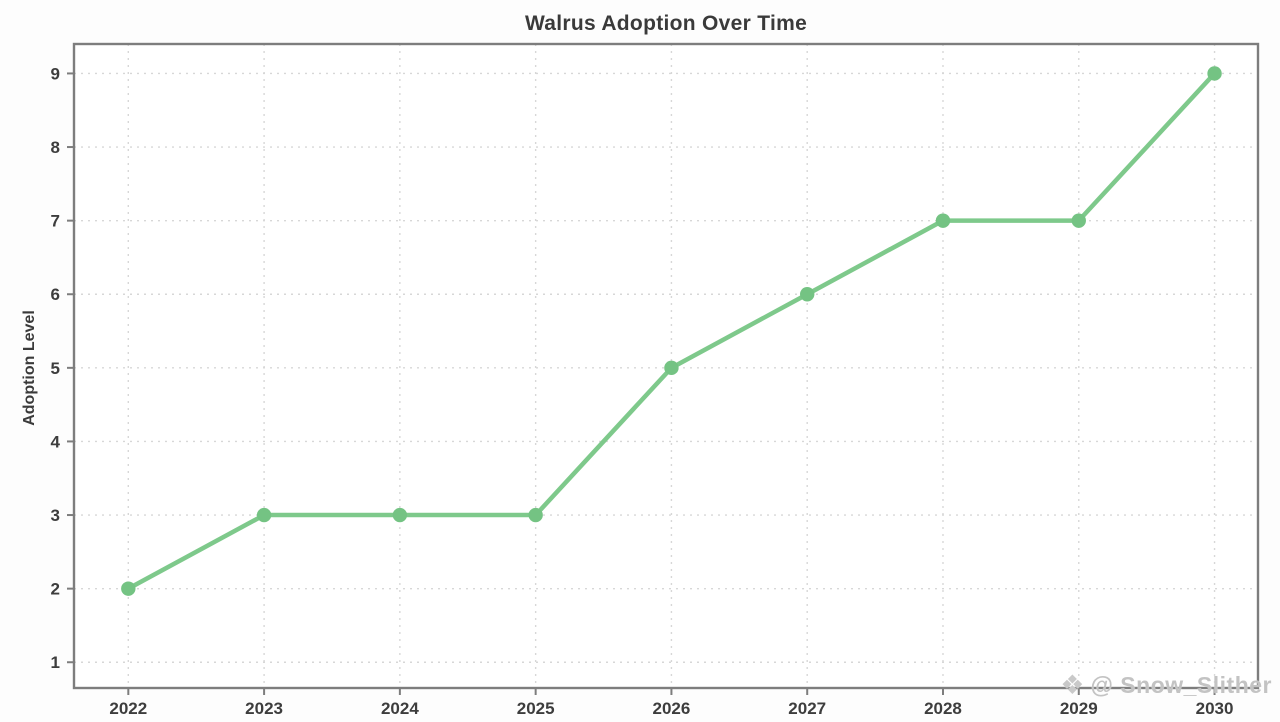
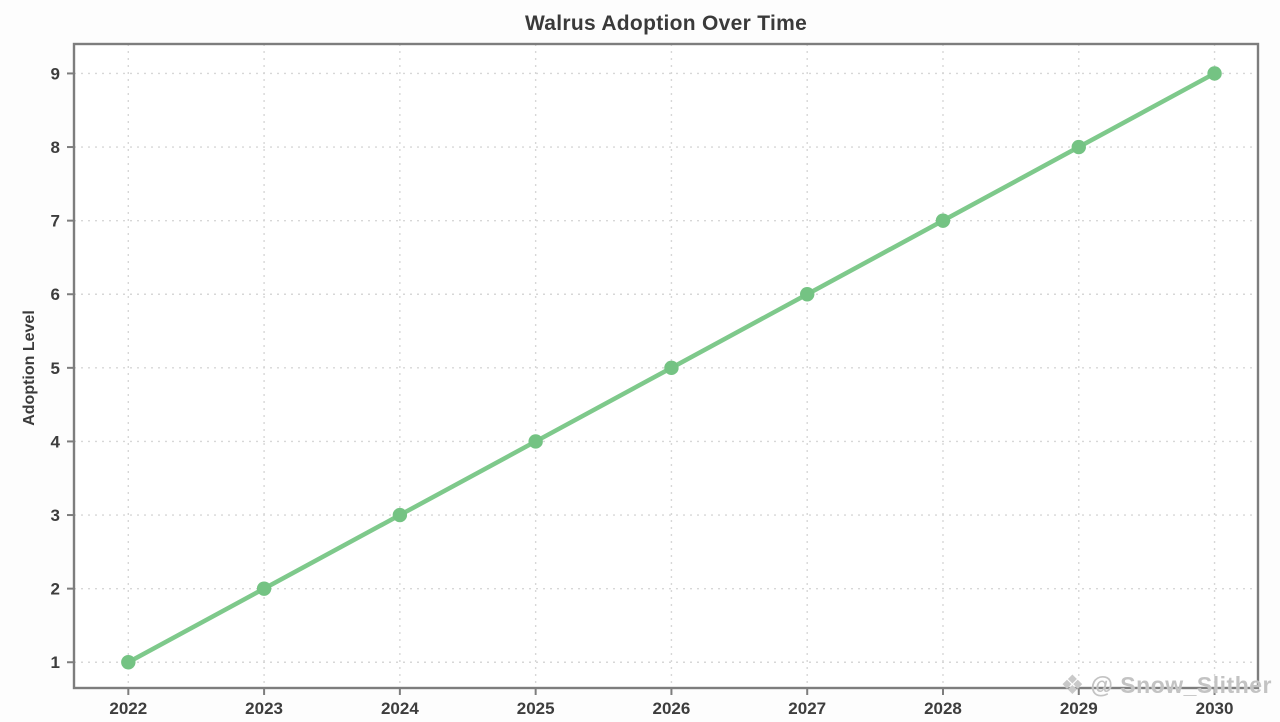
2022: 2 -> 1
2023: 3 -> 2
2025: 3 -> 4
2029: 7 -> 8
